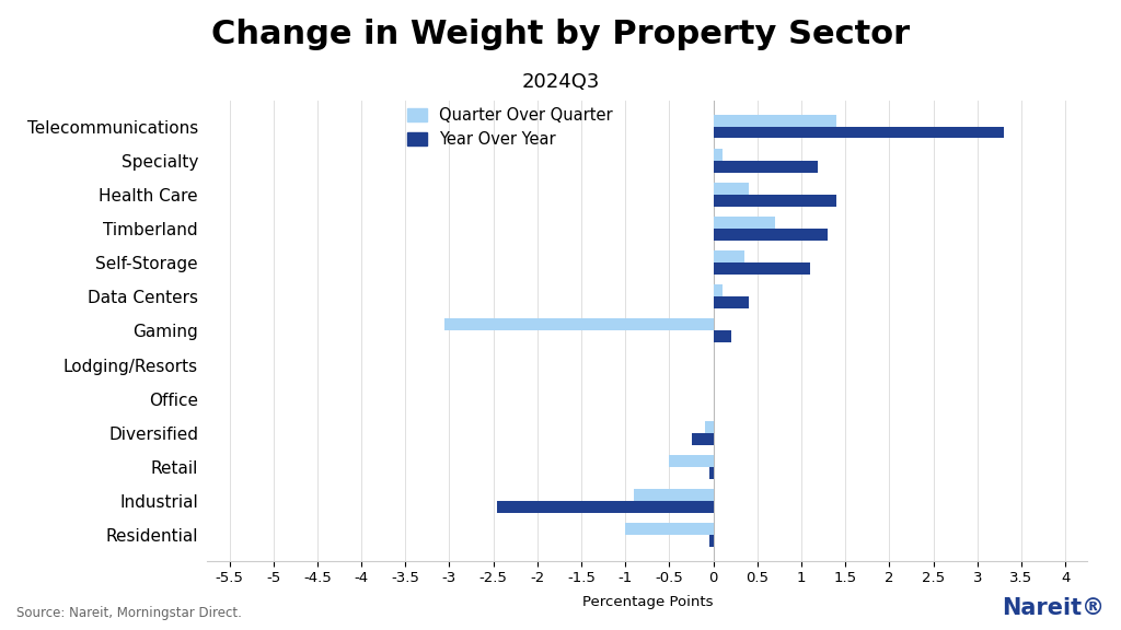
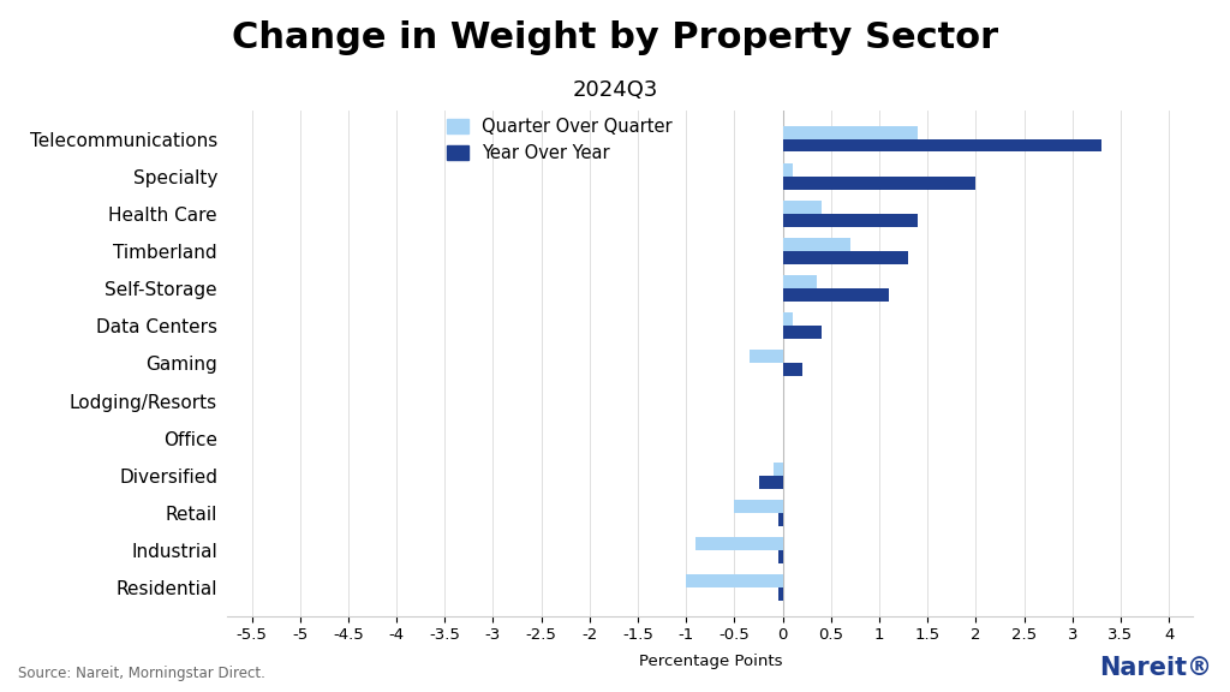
Year Over Year/Specialty: 1.18 -> 2.00
Quarter Over Quarter/Gaming: -3.06 -> -0.35
Year Over Year/Industrial: -2.46 -> -0.05
